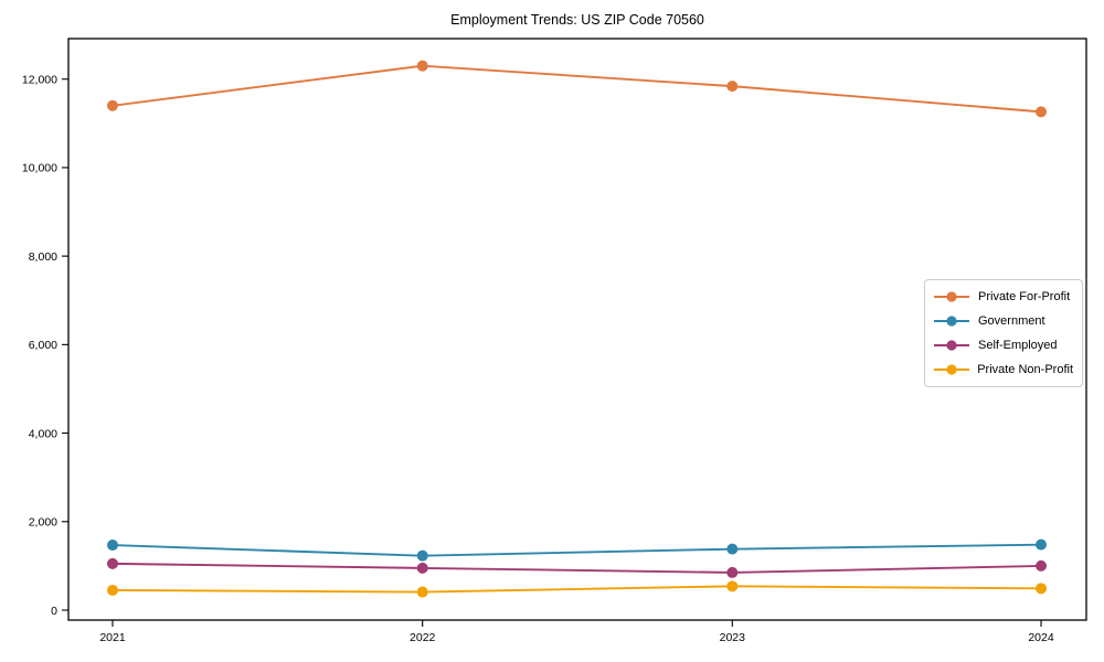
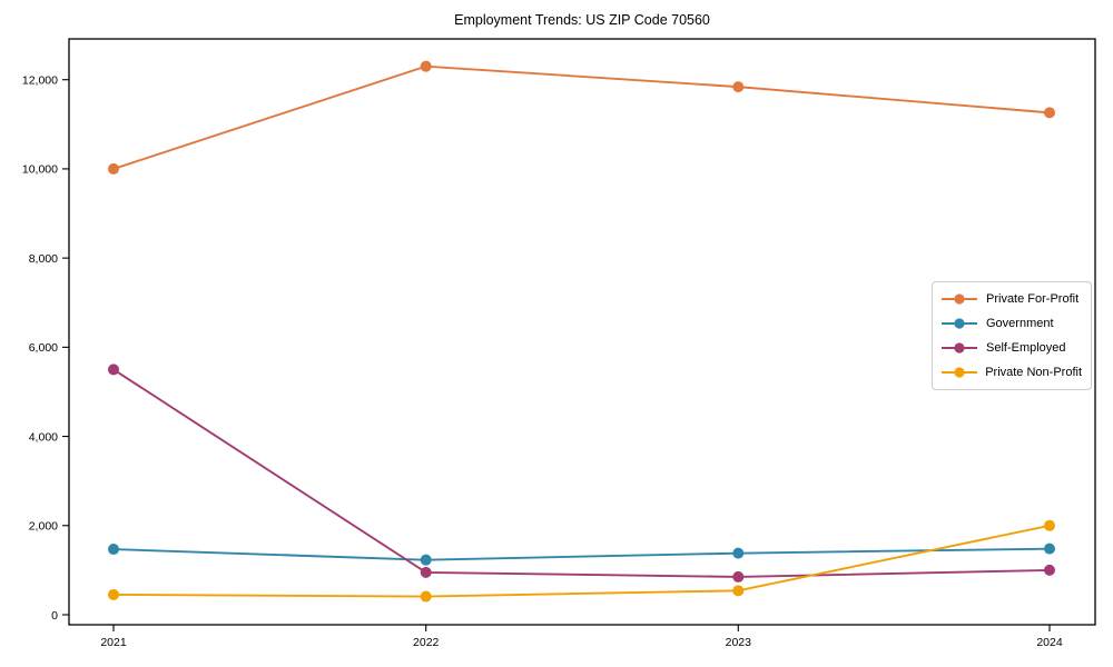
Private For-Profit/2021: 11400 -> 10000
Self-Employed/2021: 1000 -> 5500
Private Non-Profit/2024: 500 -> 2000
